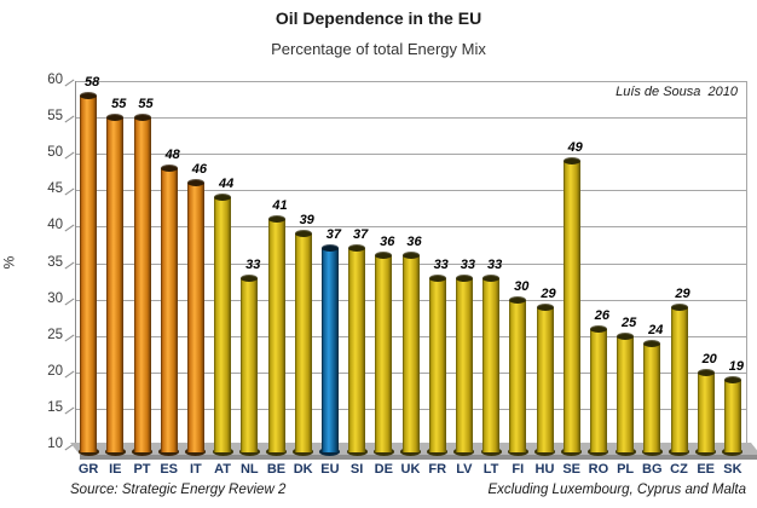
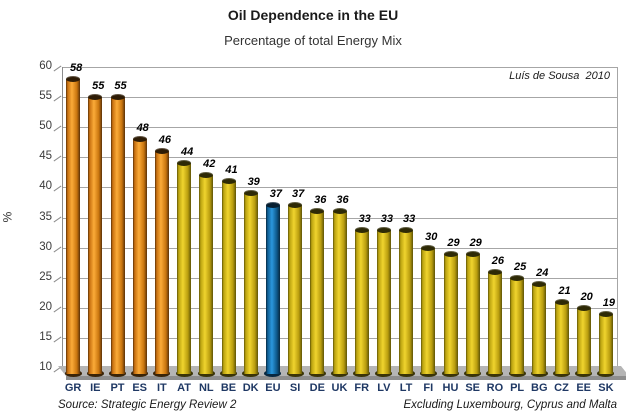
NL: 33 -> 42
SE: 49 -> 29
CZ: 29 -> 21
